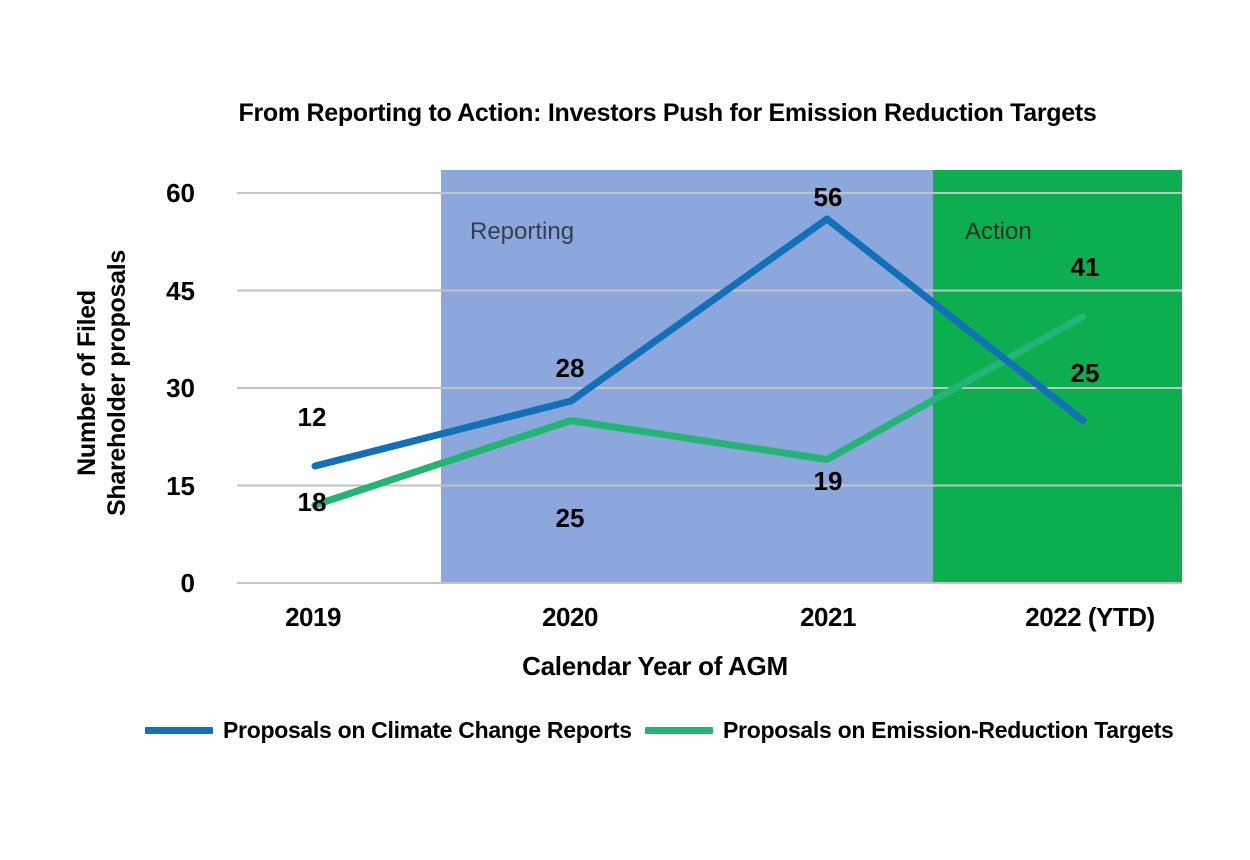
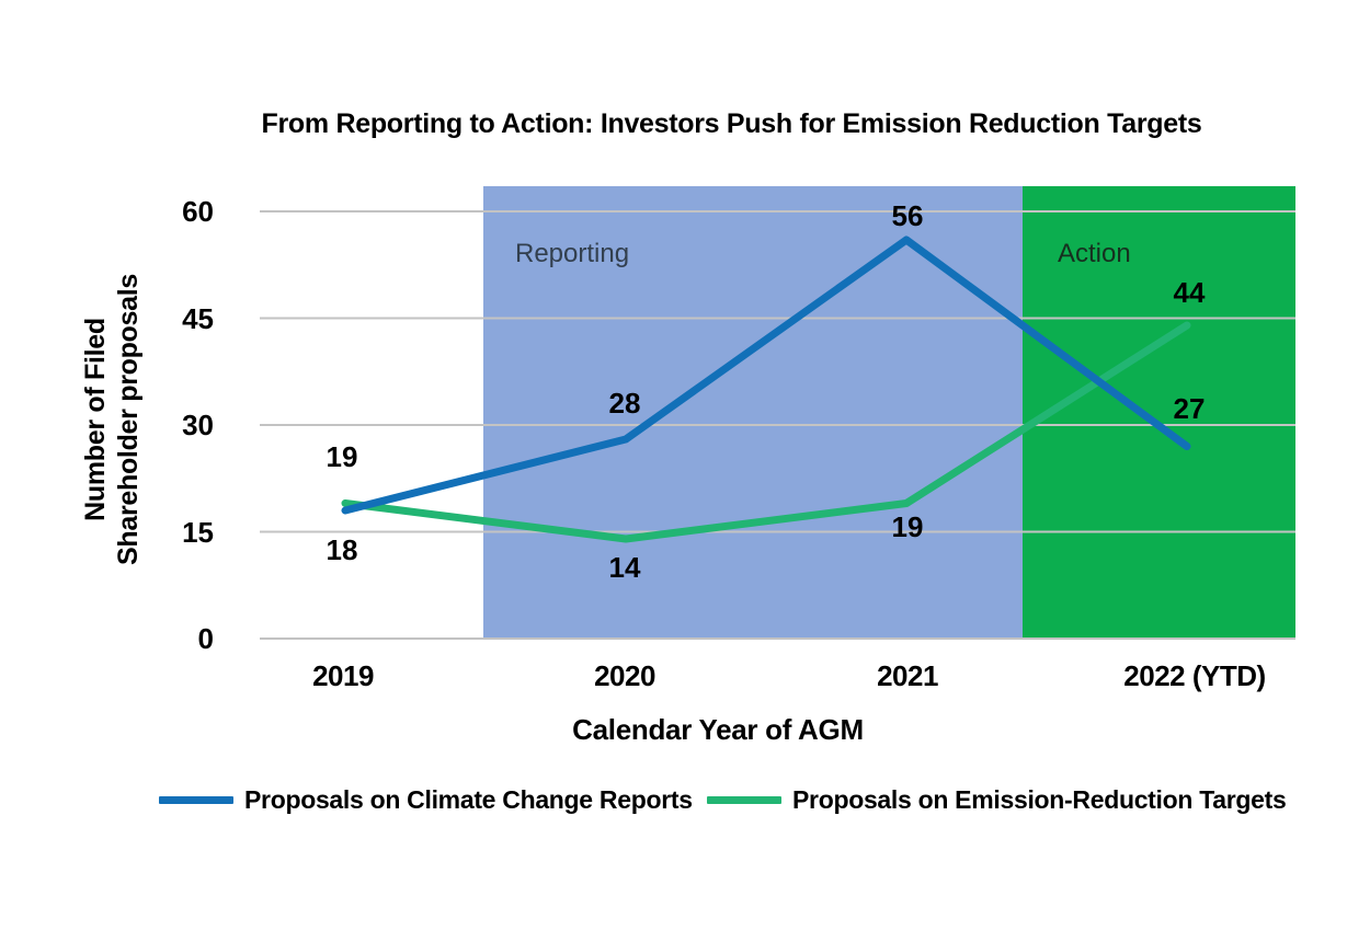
Proposals on Emission-Reduction Targets/2019: 12 -> 19
Proposals on Emission-Reduction Targets/2020: 25 -> 14
Proposals on Climate Change Reports/2022 (YTD): 25 -> 27
Proposals on Emission-Reduction Targets/2022 (YTD): 41 -> 44
